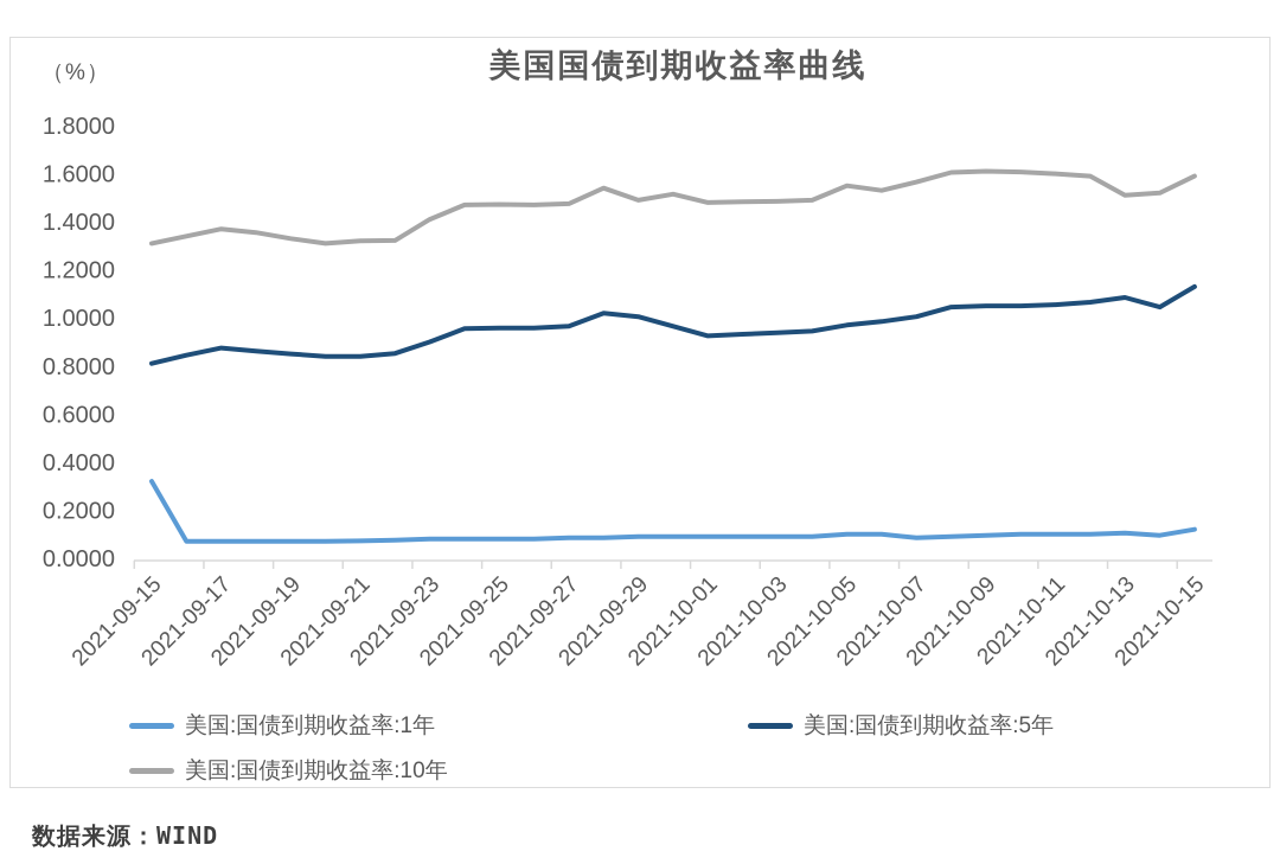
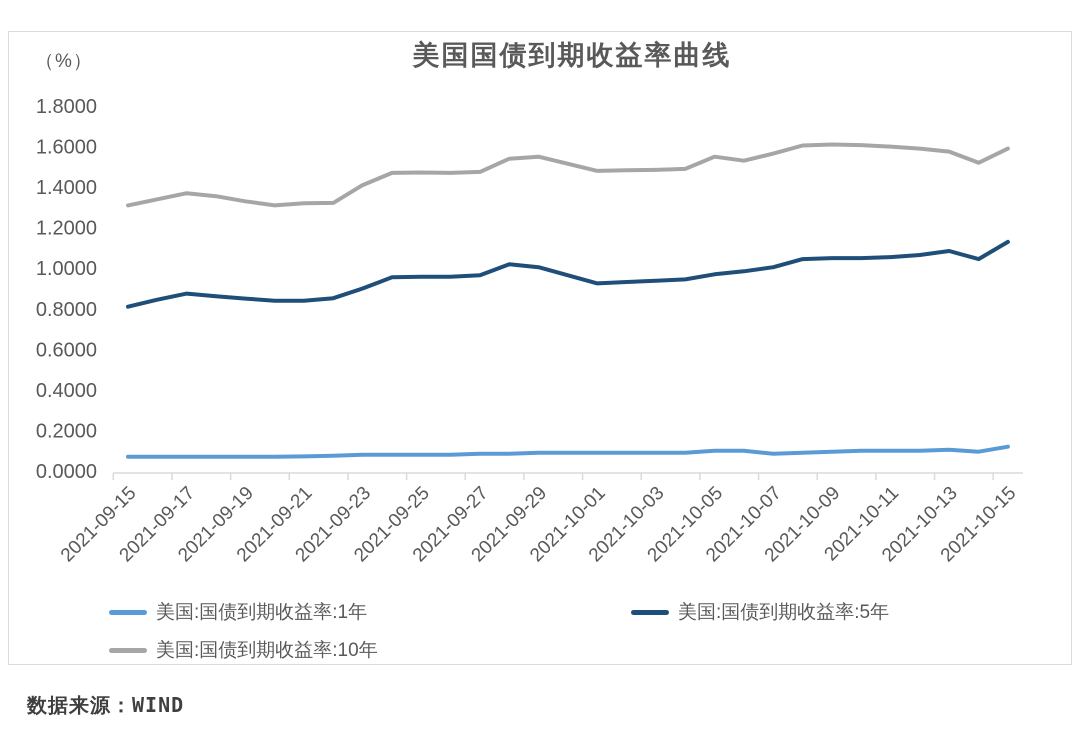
美国:国债到期收益率:1年/2021-09-15: 0.32 -> 0.07
美国:国债到期收益率:10年/2021-09-29: 1.49 -> 1.55
美国:国债到期收益率:10年/2021-10-13: 1.51 -> 1.57
